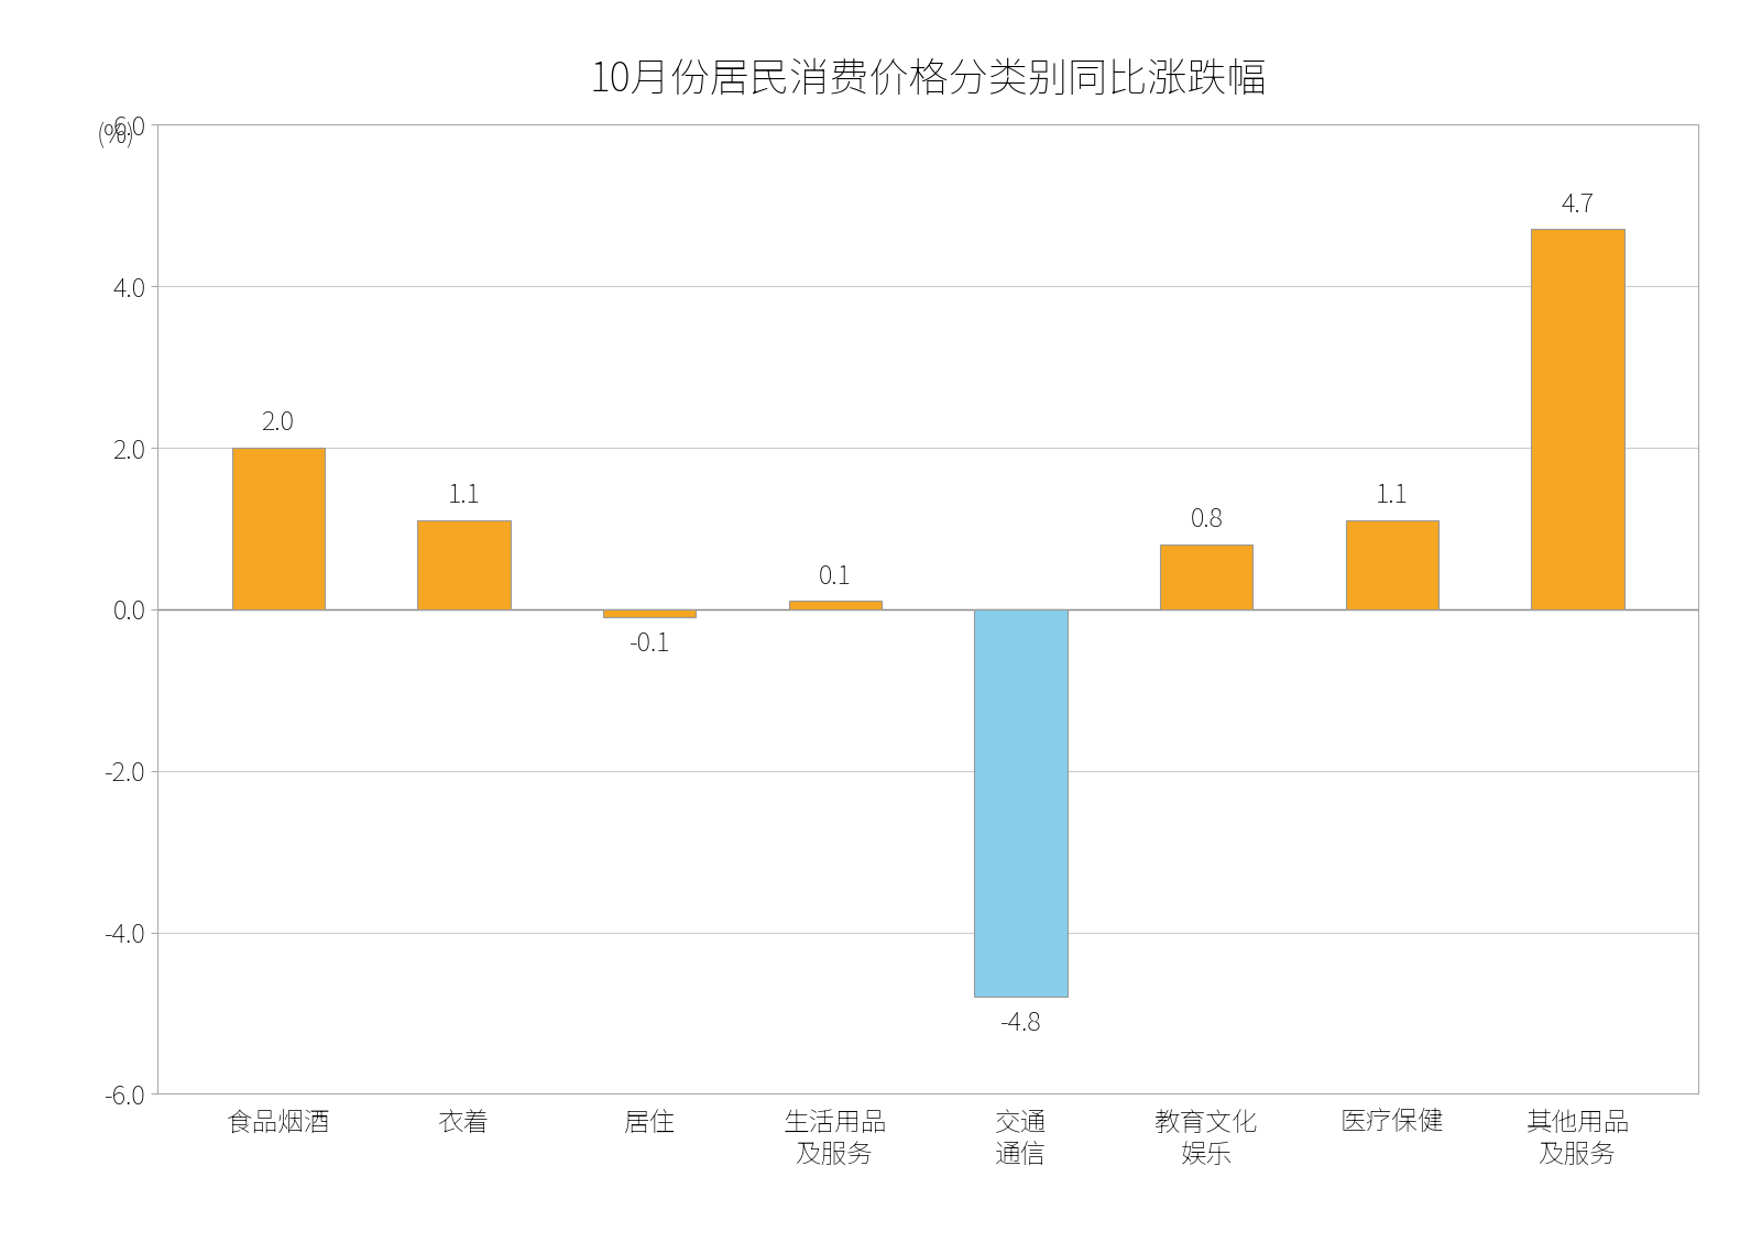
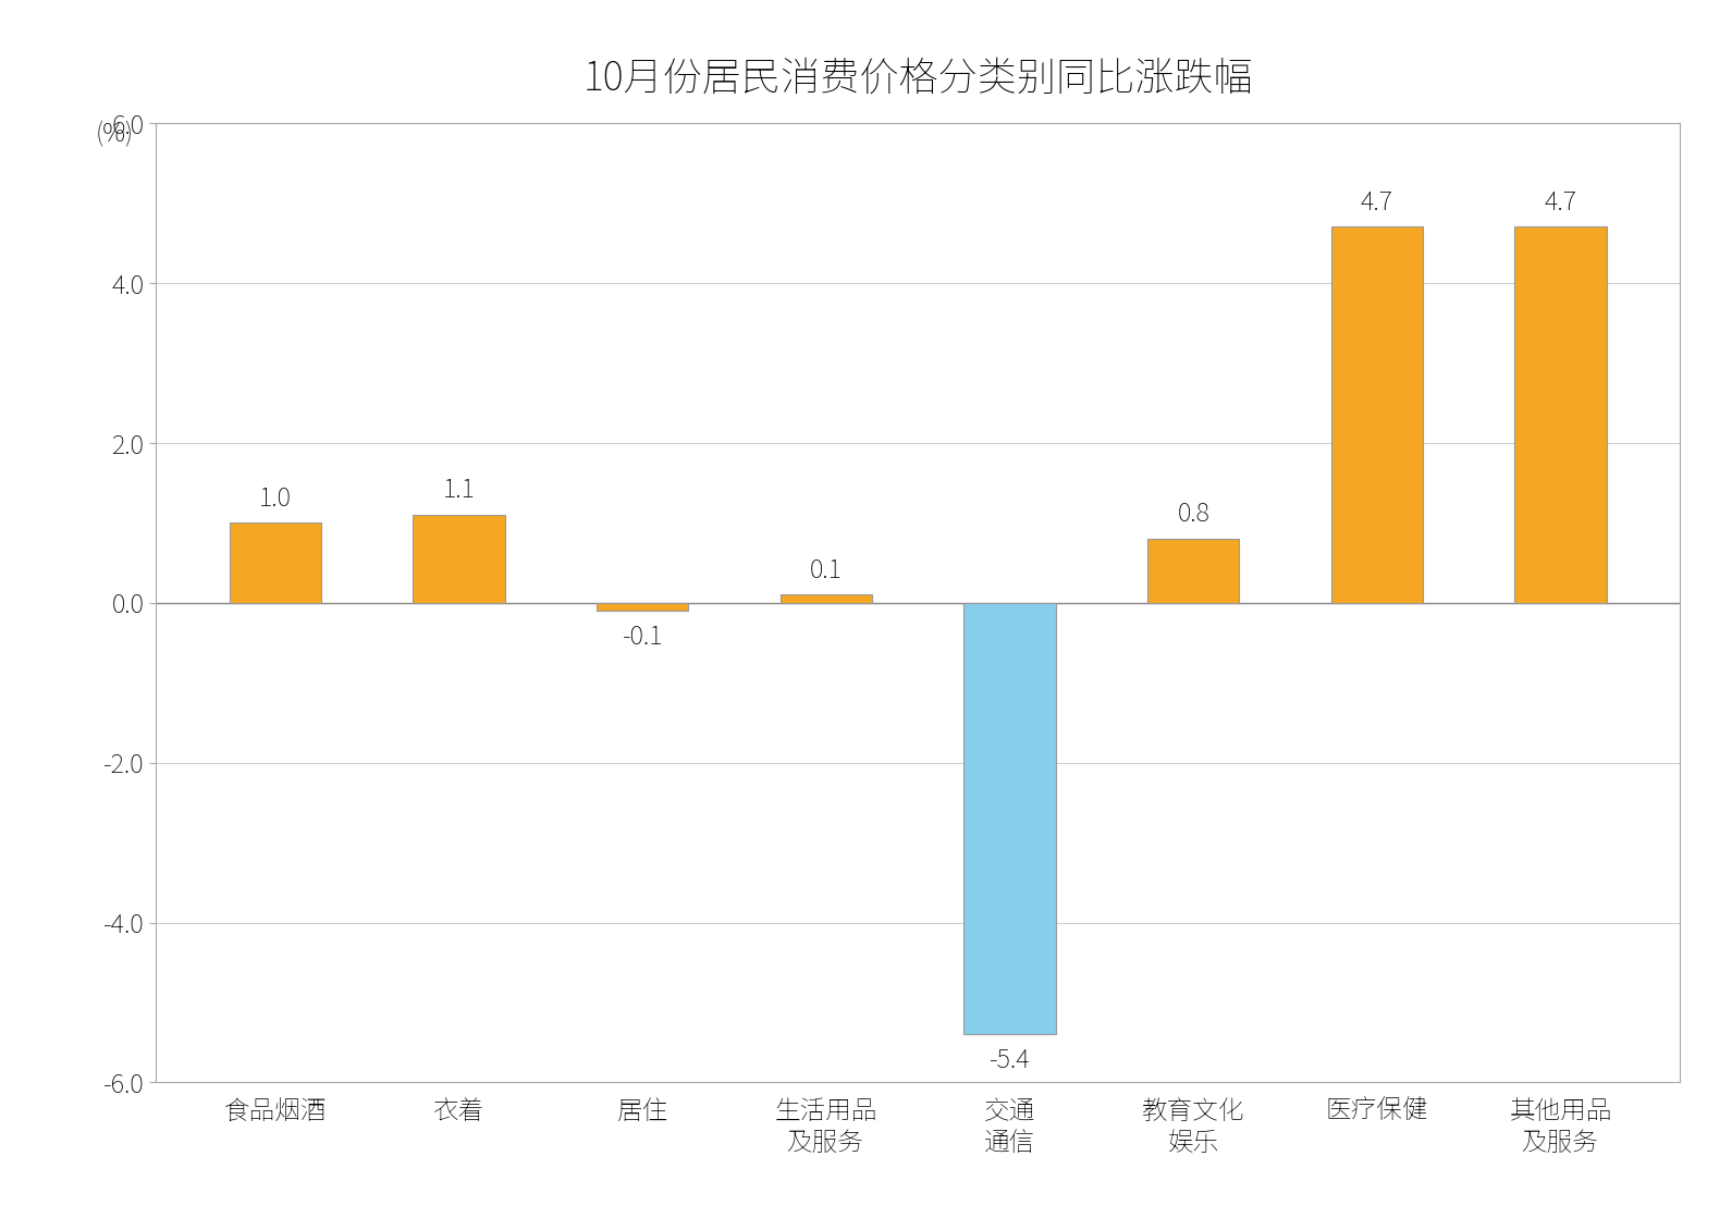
食品烟酒: 2.0 -> 1.0
交通 通信: -4.8 -> -5.4
医疗保健: 1.1 -> 4.7
